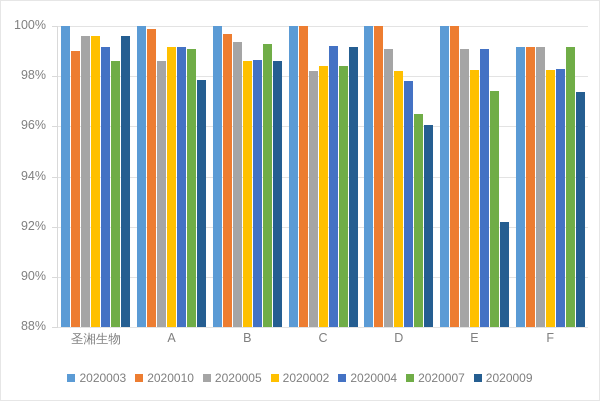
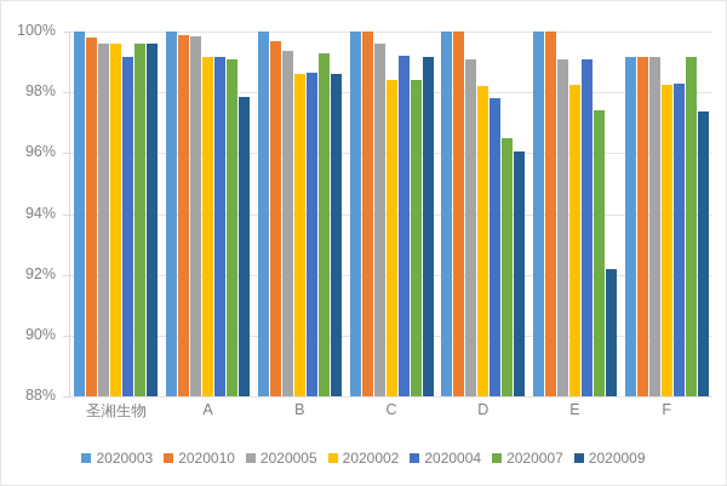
2020010/圣湘生物: 99.0% -> 99.8%
2020007/圣湘生物: 98.6% -> 99.6%
2020005/A: 98.6% -> 99.8%
2020005/C: 98.2% -> 99.6%
